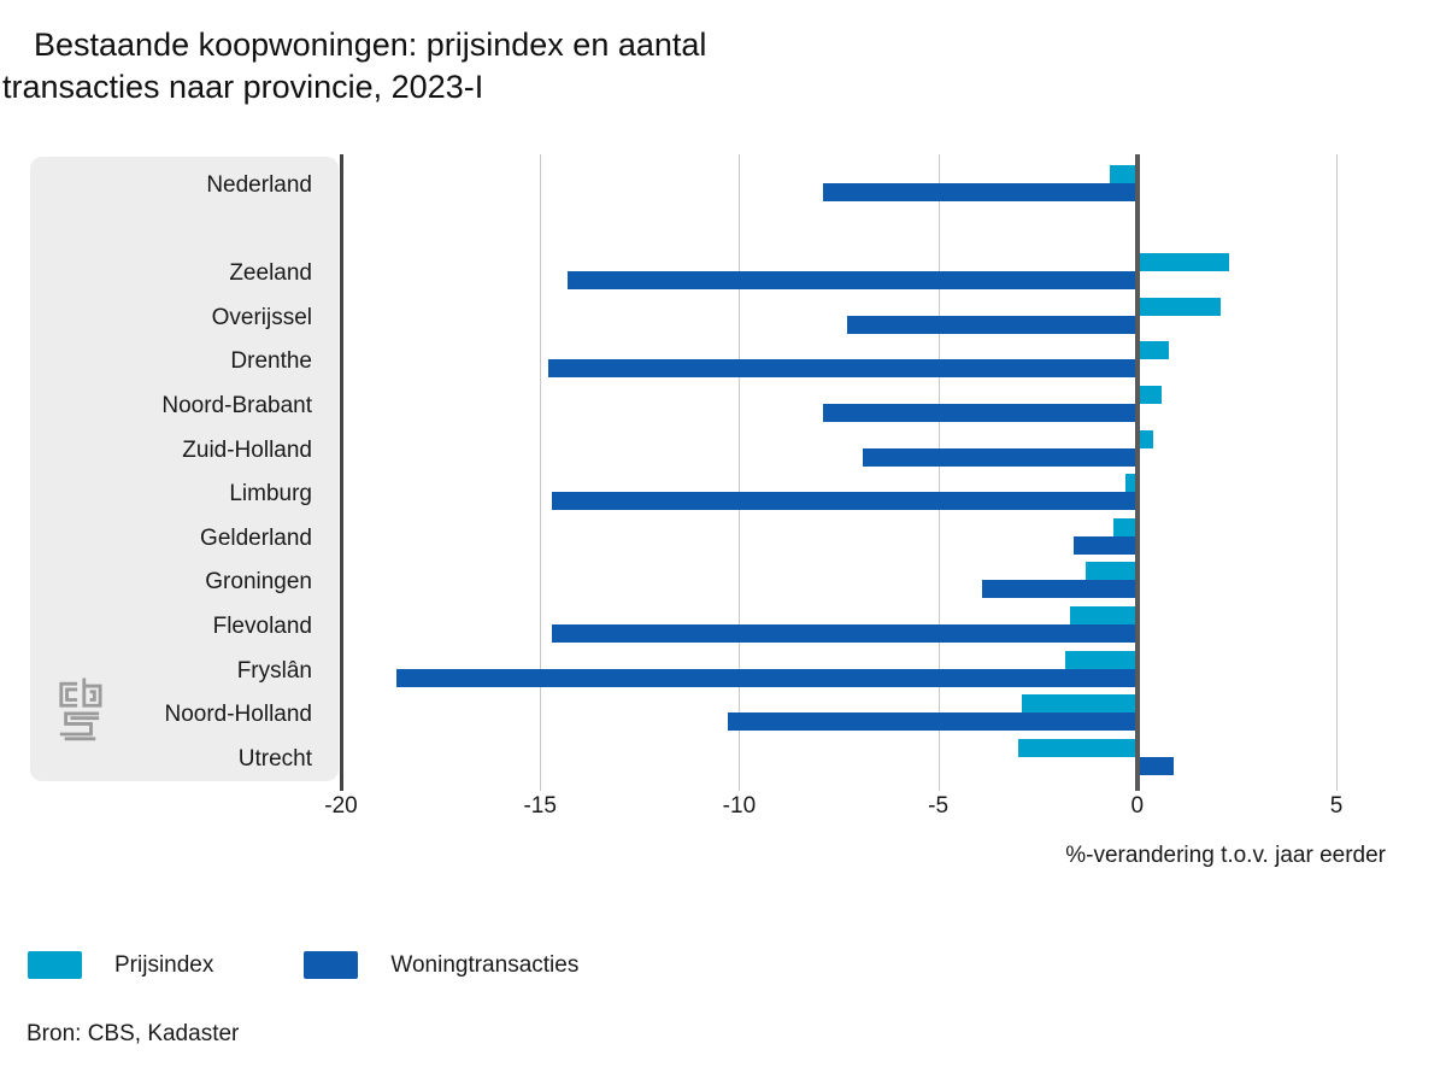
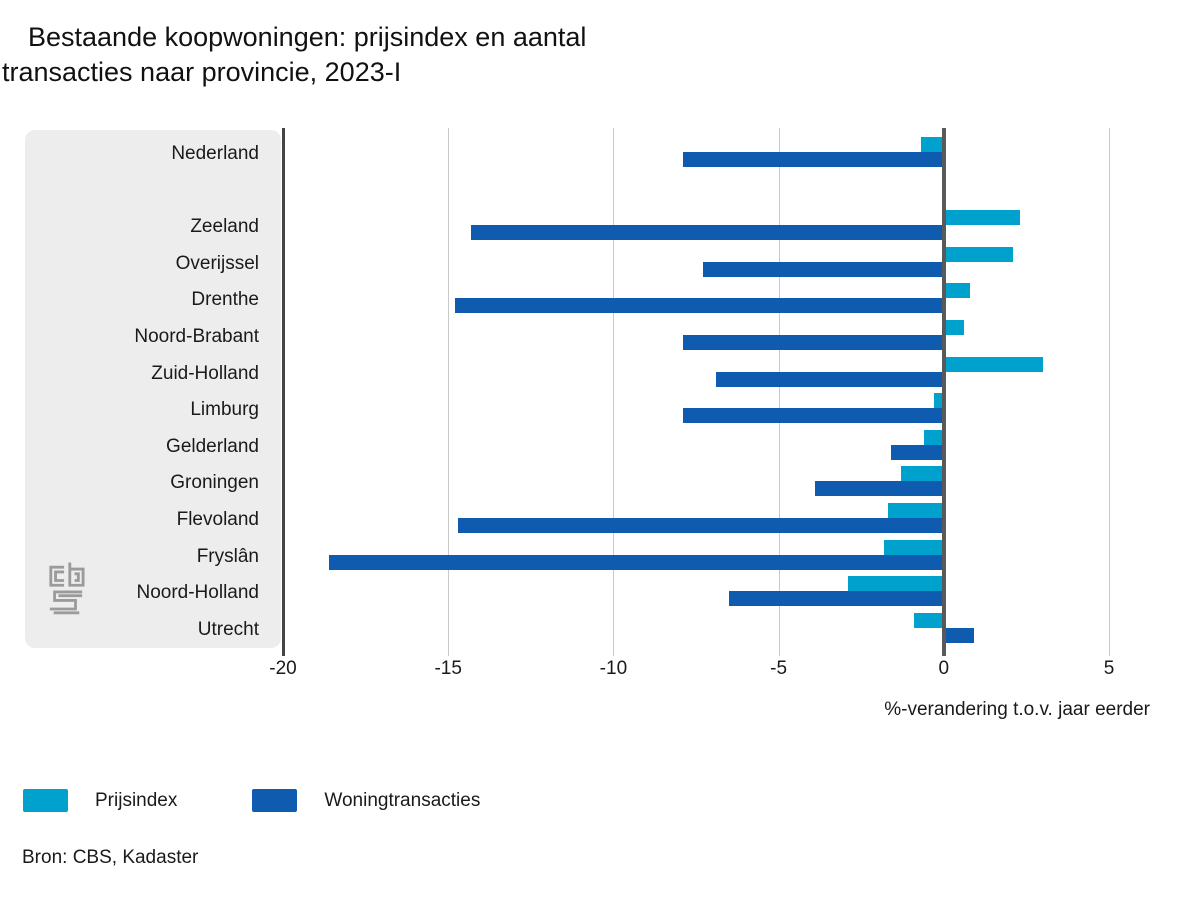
Prijsindex/Zuid-Holland: 0.4 -> 3.0
Woningtransacties/Limburg: -14.7 -> -7.9
Woningtransacties/Noord-Holland: -10.3 -> -6.5
Prijsindex/Utrecht: -3.0 -> -0.9
